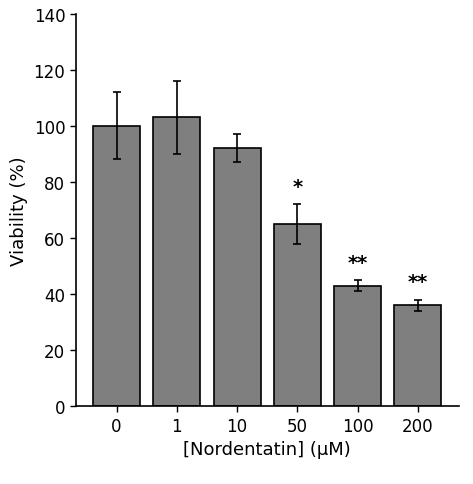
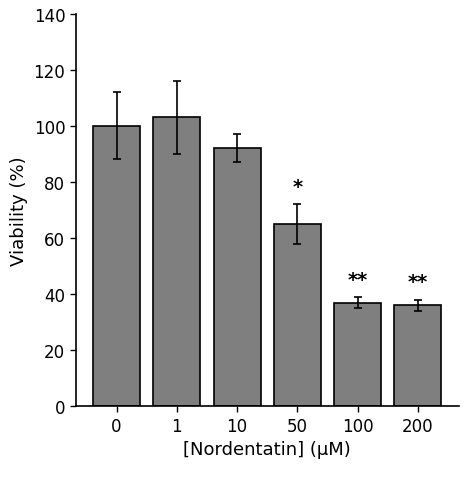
100: 43 -> 37
